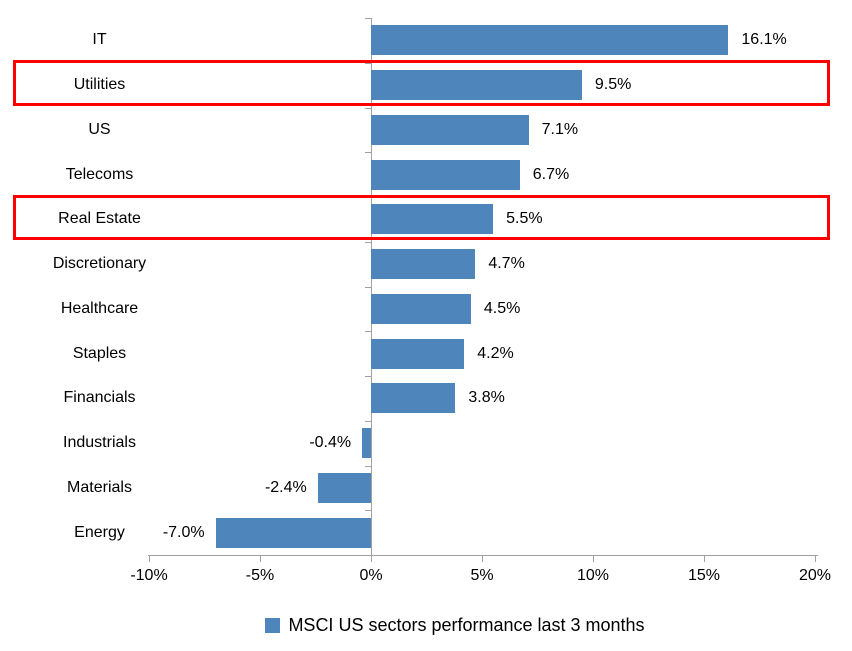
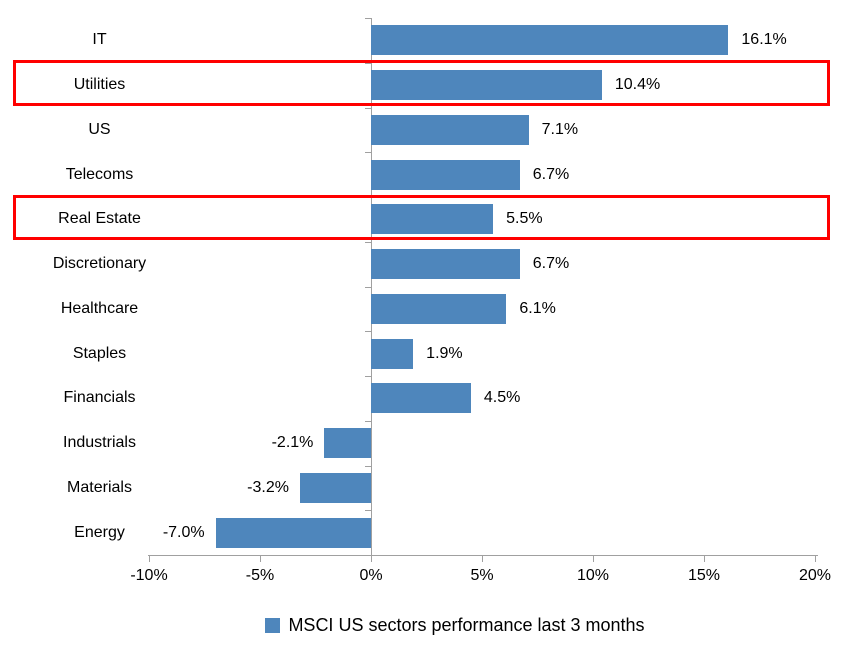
Utilities: 9.5% -> 10.4%
Discretionary: 4.7% -> 6.7%
Healthcare: 4.5% -> 6.1%
Staples: 4.2% -> 1.9%
Financials: 3.8% -> 4.5%
Industrials: -0.4% -> -2.1%
Materials: -2.4% -> -3.2%
